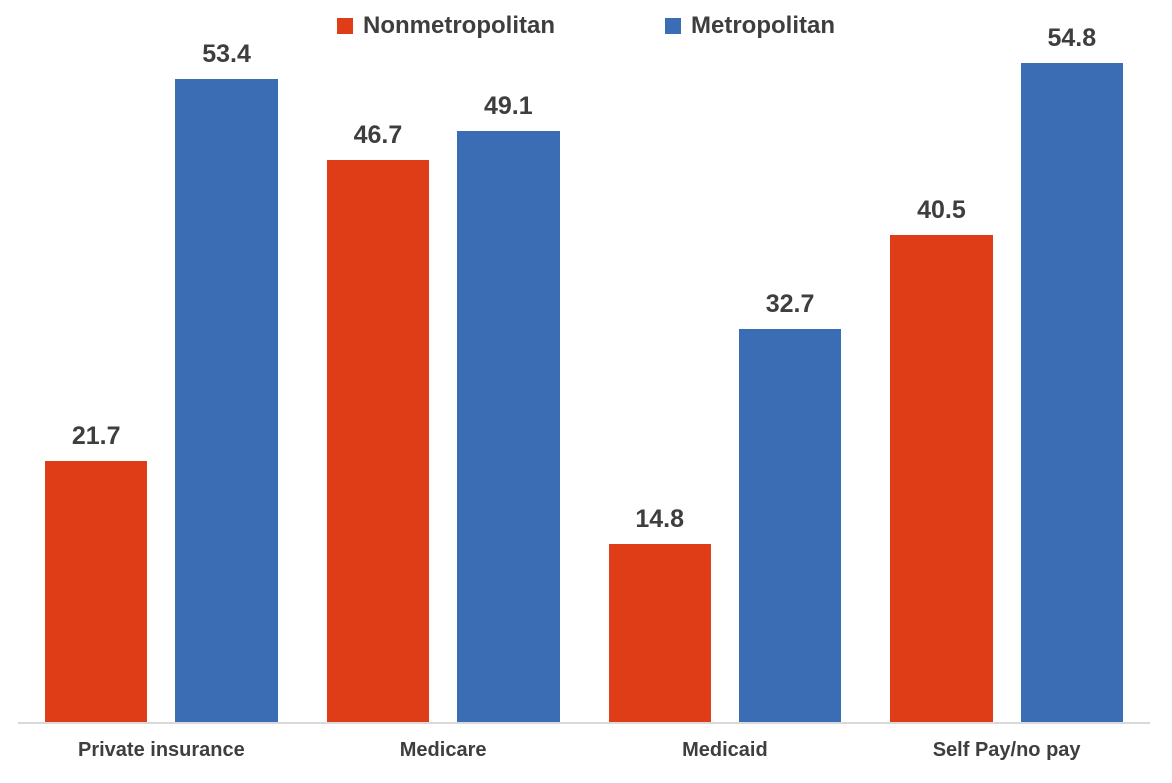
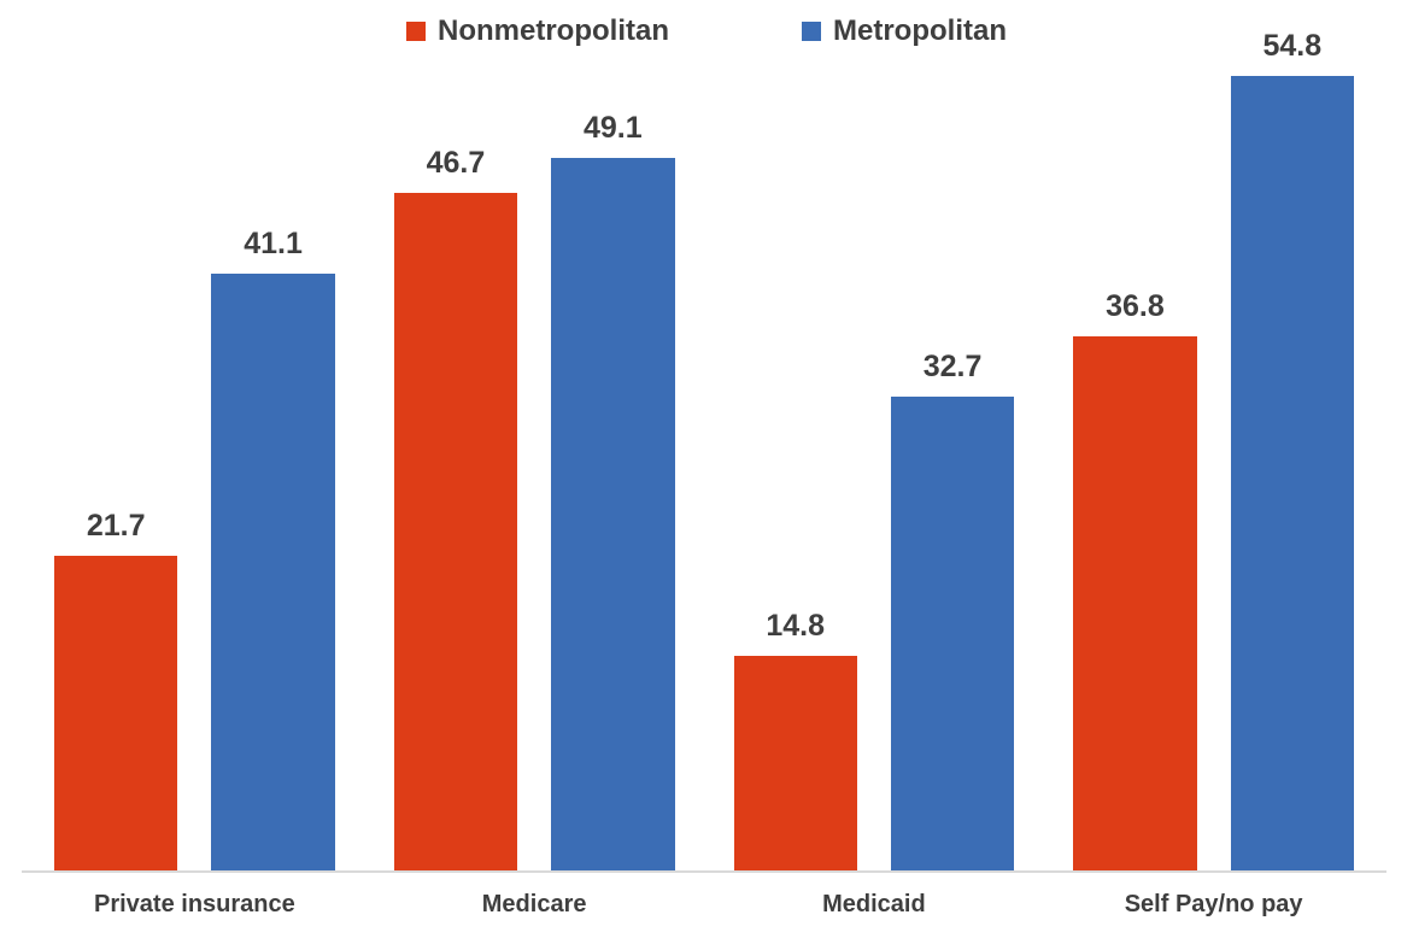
Metropolitan/Private insurance: 53.4 -> 41.1
Nonmetropolitan/Self Pay/no pay: 40.5 -> 36.8
